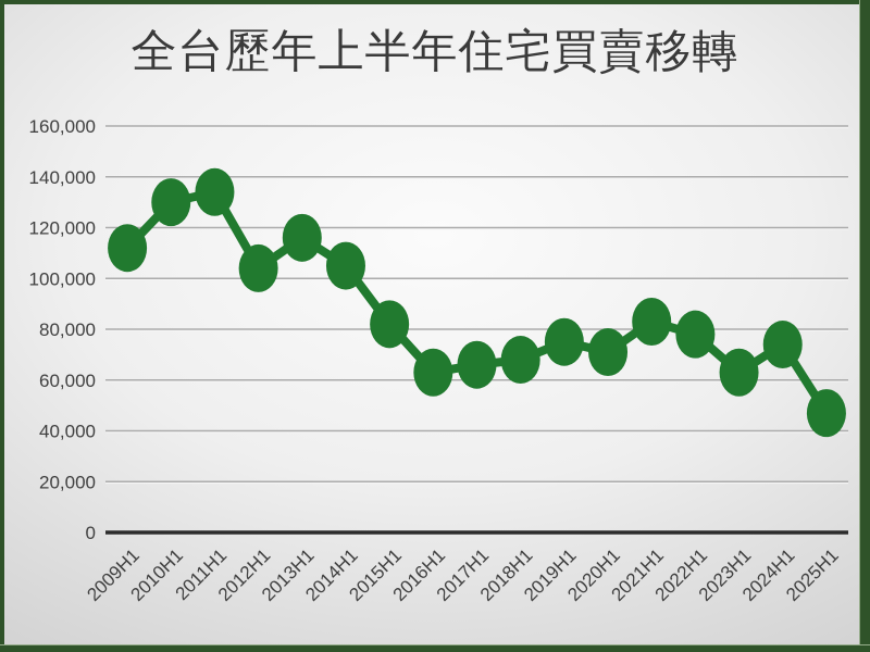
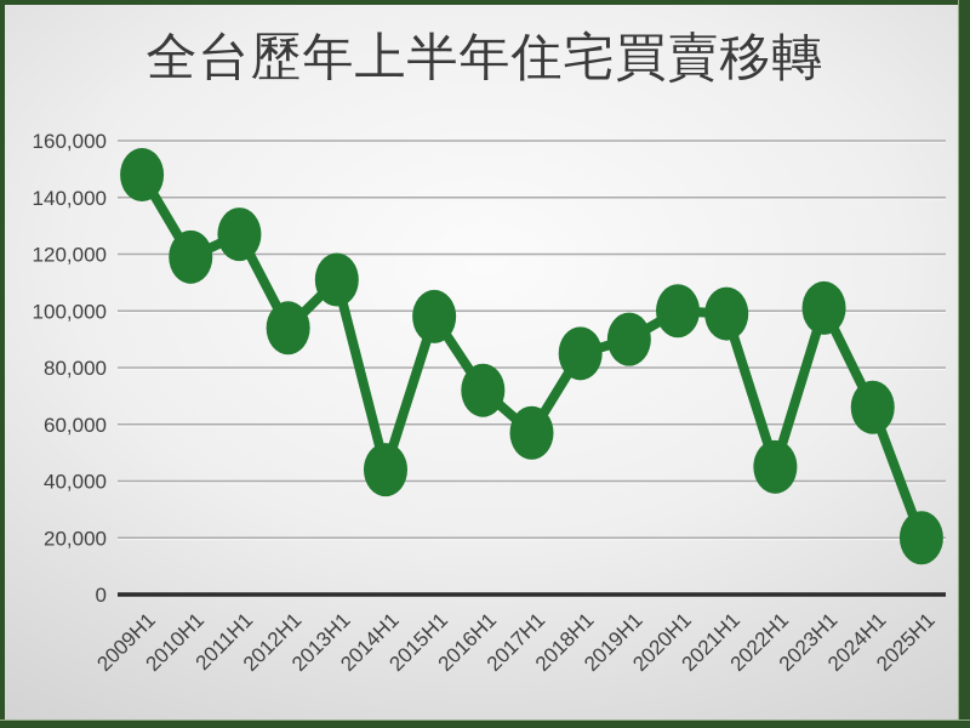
2009H1: 112000 -> 148000
2010H1: 130000 -> 119000
2011H1: 134000 -> 127000
2012H1: 104000 -> 94000
2013H1: 116000 -> 111000
2014H1: 105000 -> 44000
2015H1: 82000 -> 98000
2016H1: 63000 -> 72000
2017H1: 66000 -> 57000
2018H1: 68000 -> 85000
2019H1: 75000 -> 90000
2020H1: 71000 -> 100000
2021H1: 83000 -> 99000
2022H1: 78000 -> 45000
2023H1: 63000 -> 101000
2024H1: 74000 -> 66000
2025H1: 47000 -> 20000
